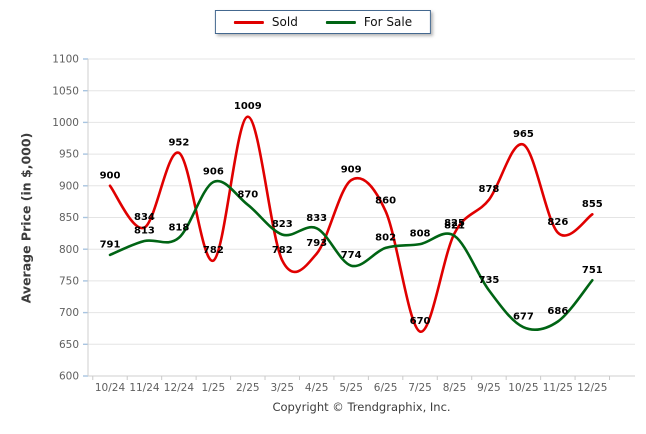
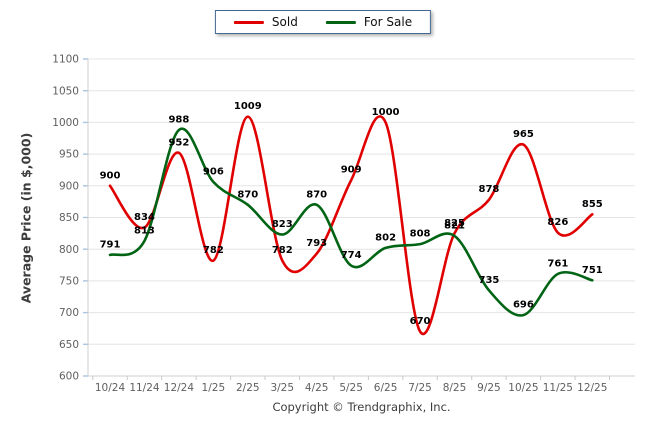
For Sale/12/24: 818 -> 988
For Sale/4/25: 833 -> 870
Sold/6/25: 860 -> 1000
For Sale/10/25: 677 -> 696
For Sale/11/25: 686 -> 761
